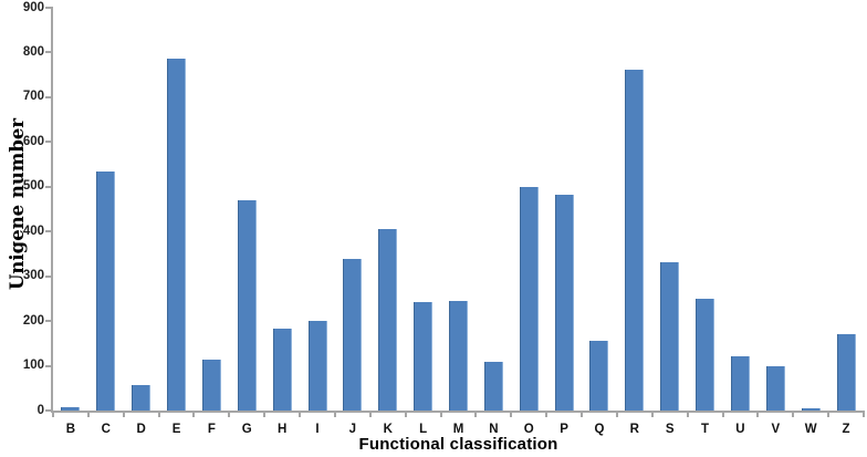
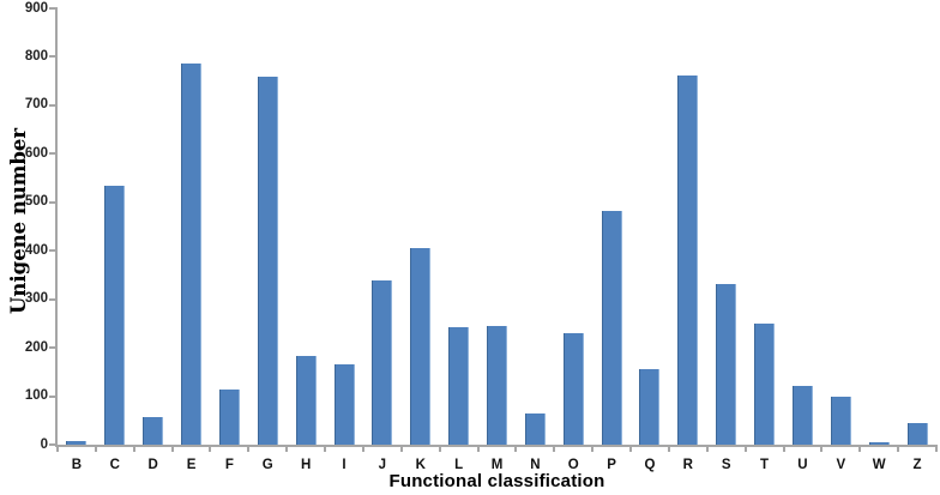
G: 470 -> 760
I: 200 -> 170
N: 110 -> 60
O: 500 -> 230
Z: 170 -> 40
